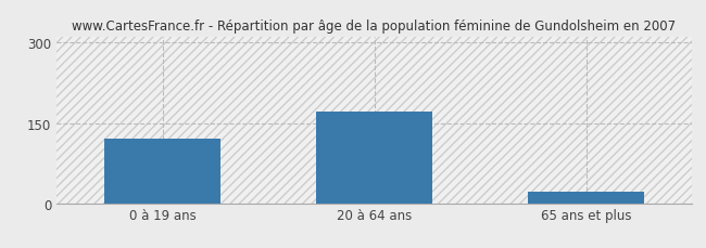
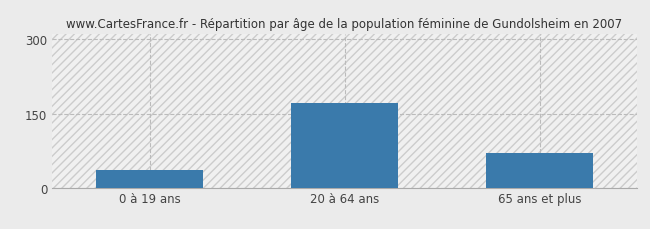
0 à 19 ans: 120 -> 35
65 ans et plus: 22 -> 70
